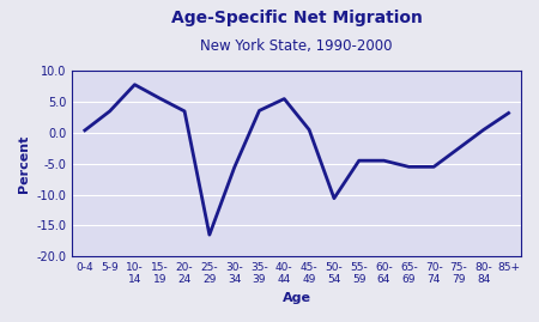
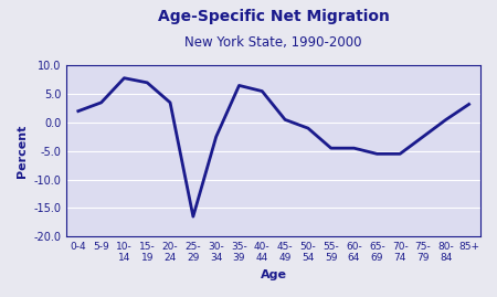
0-4: 0.4 -> 2.0
15- 19: 5.6 -> 7.0
30- 34: -5.6 -> -2.5
35- 39: 3.6 -> 6.5
50- 54: -10.6 -> -1.0
